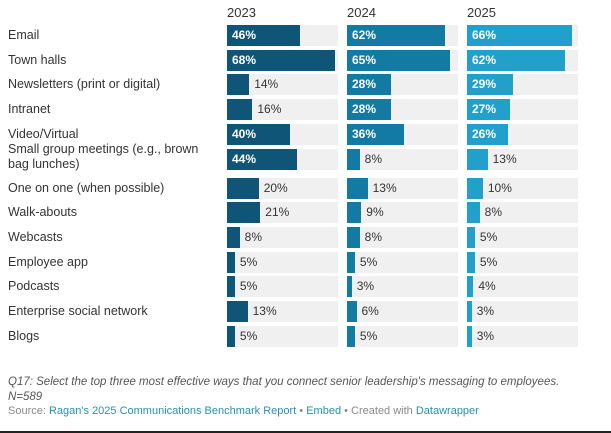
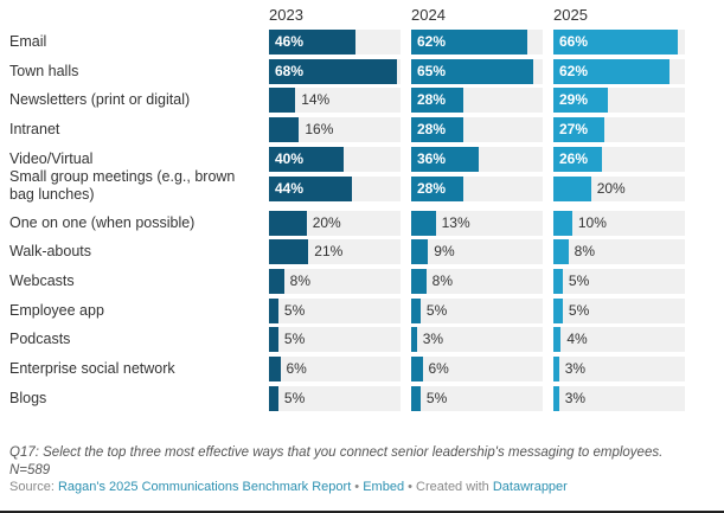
2024/Small group meetings (e.g., brown bag lunches): 8% -> 28%
2025/Small group meetings (e.g., brown bag lunches): 13% -> 20%
2023/Enterprise social network: 13% -> 6%
